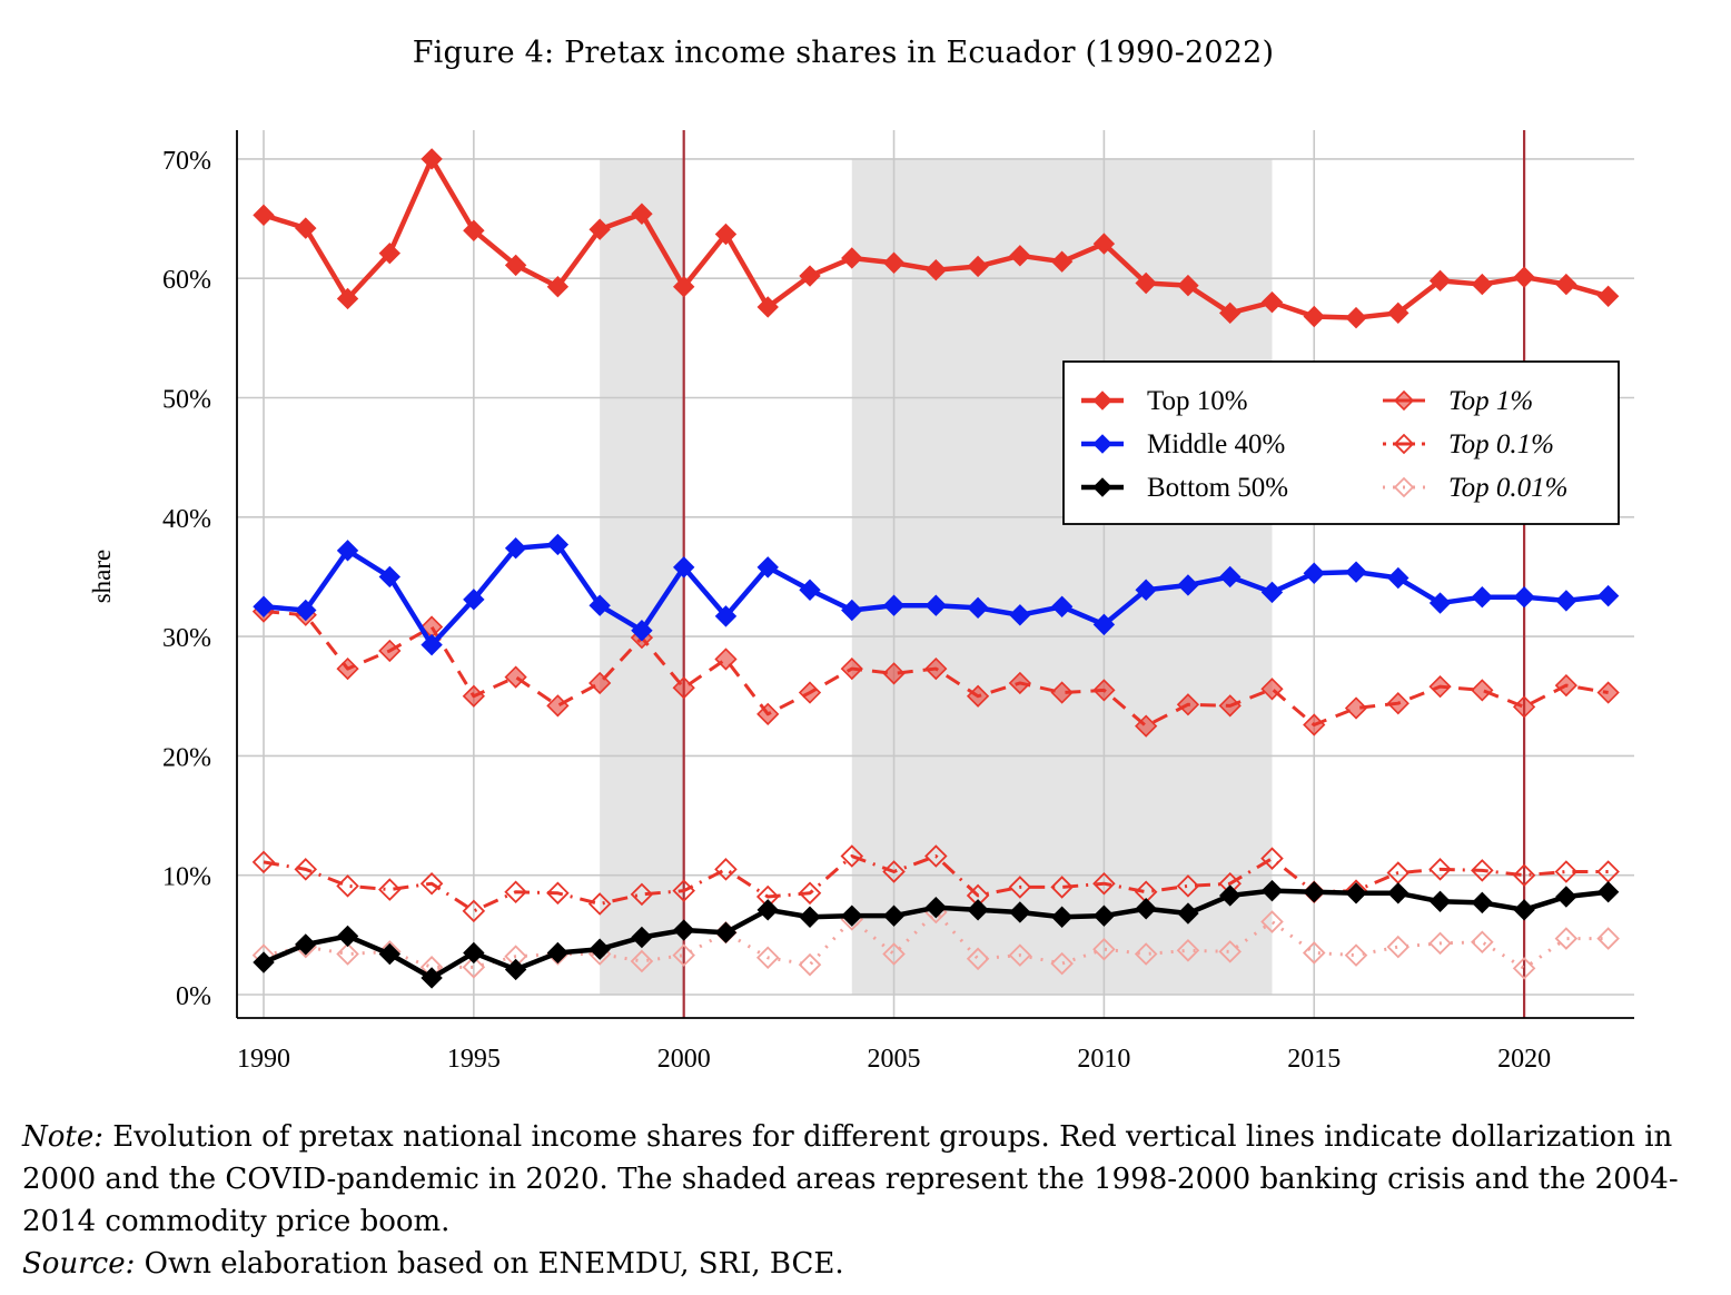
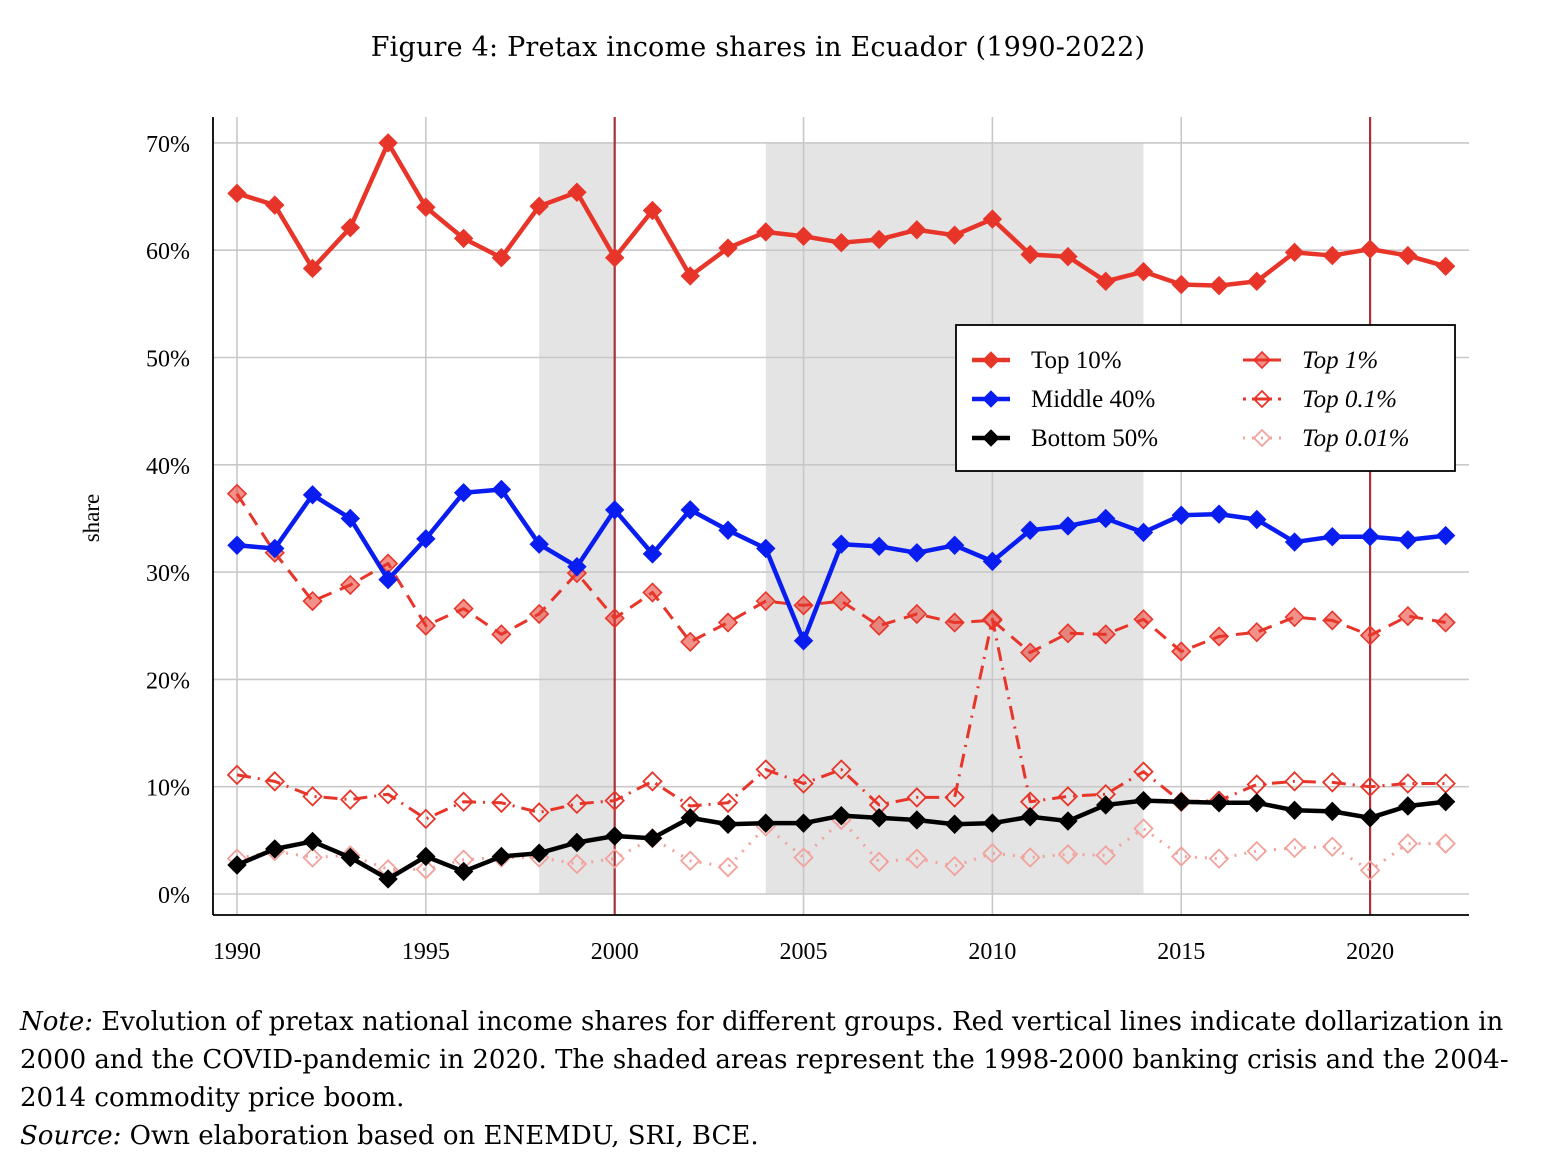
Top 1%/1990: 32.1% -> 37.3%
Middle 40%/2005: 32.6% -> 23.6%
Top 0.1%/2010: 9.3% -> 25.6%
